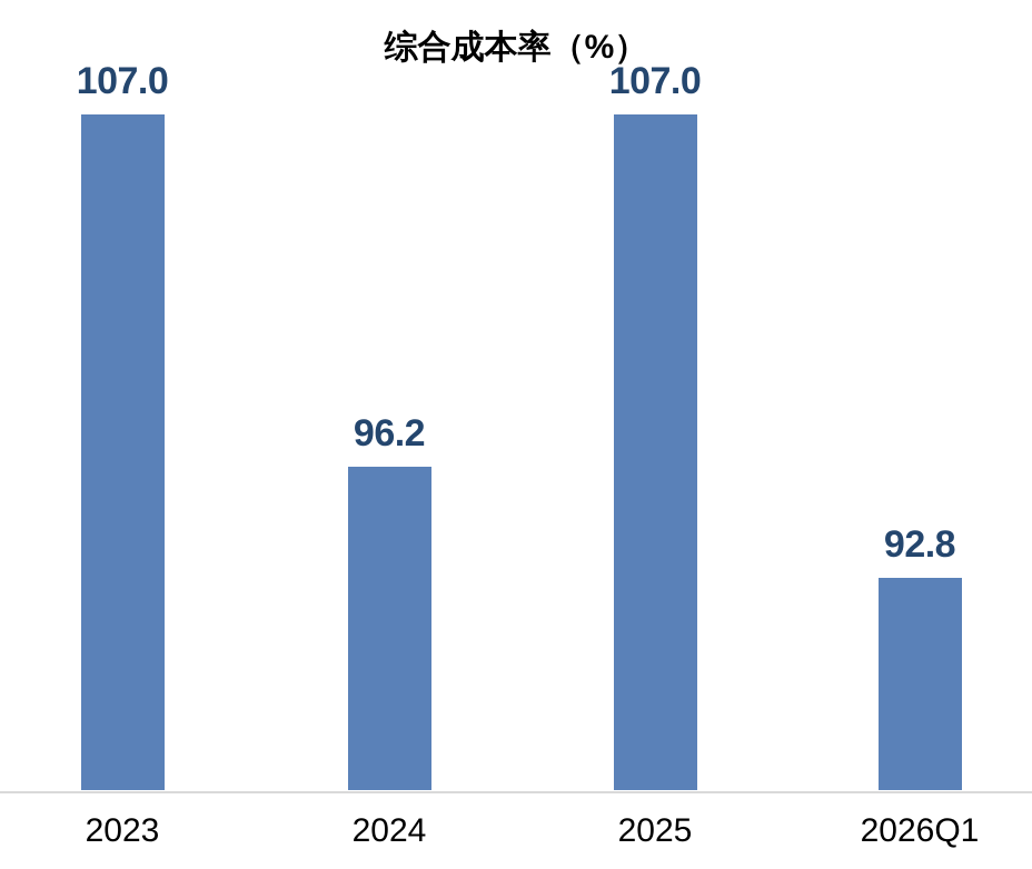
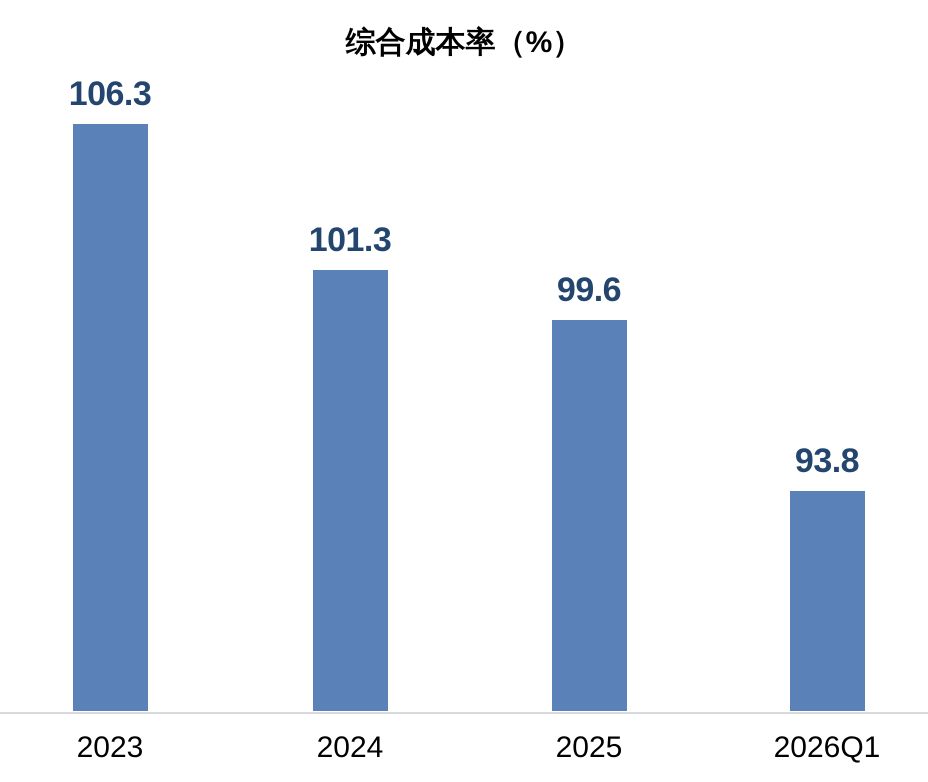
2023: 107.0 -> 106.3
2024: 96.2 -> 101.3
2025: 107.0 -> 99.6
2026Q1: 92.8 -> 93.8
